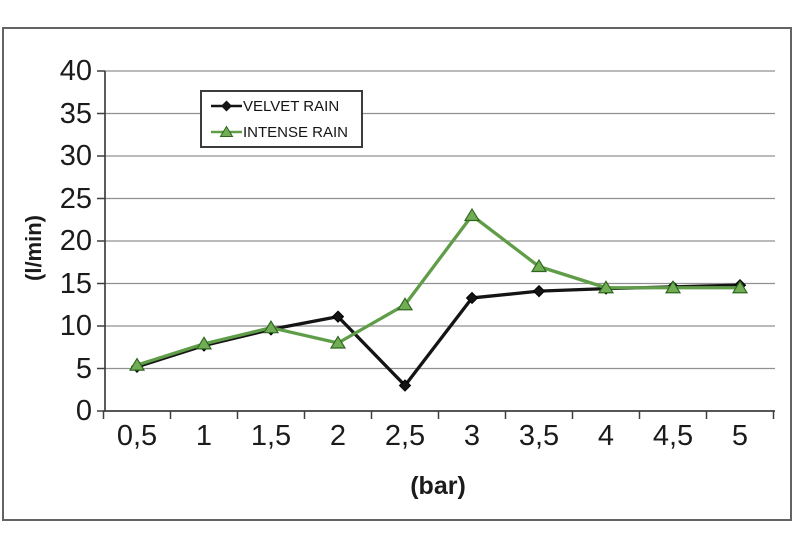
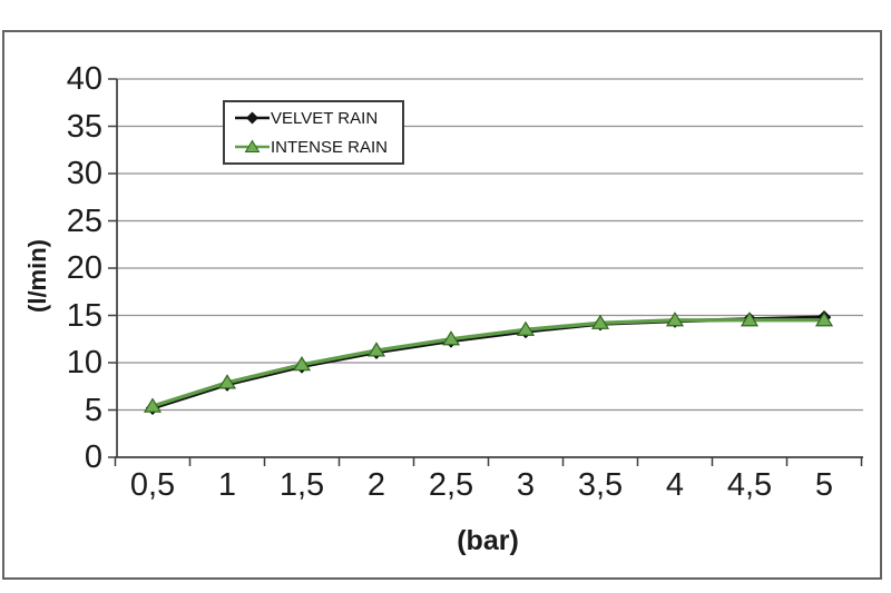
INTENSE RAIN/2: 8 -> 11
VELVET RAIN/2,5: 3 -> 12
INTENSE RAIN/3: 23 -> 14
INTENSE RAIN/3,5: 17 -> 14
